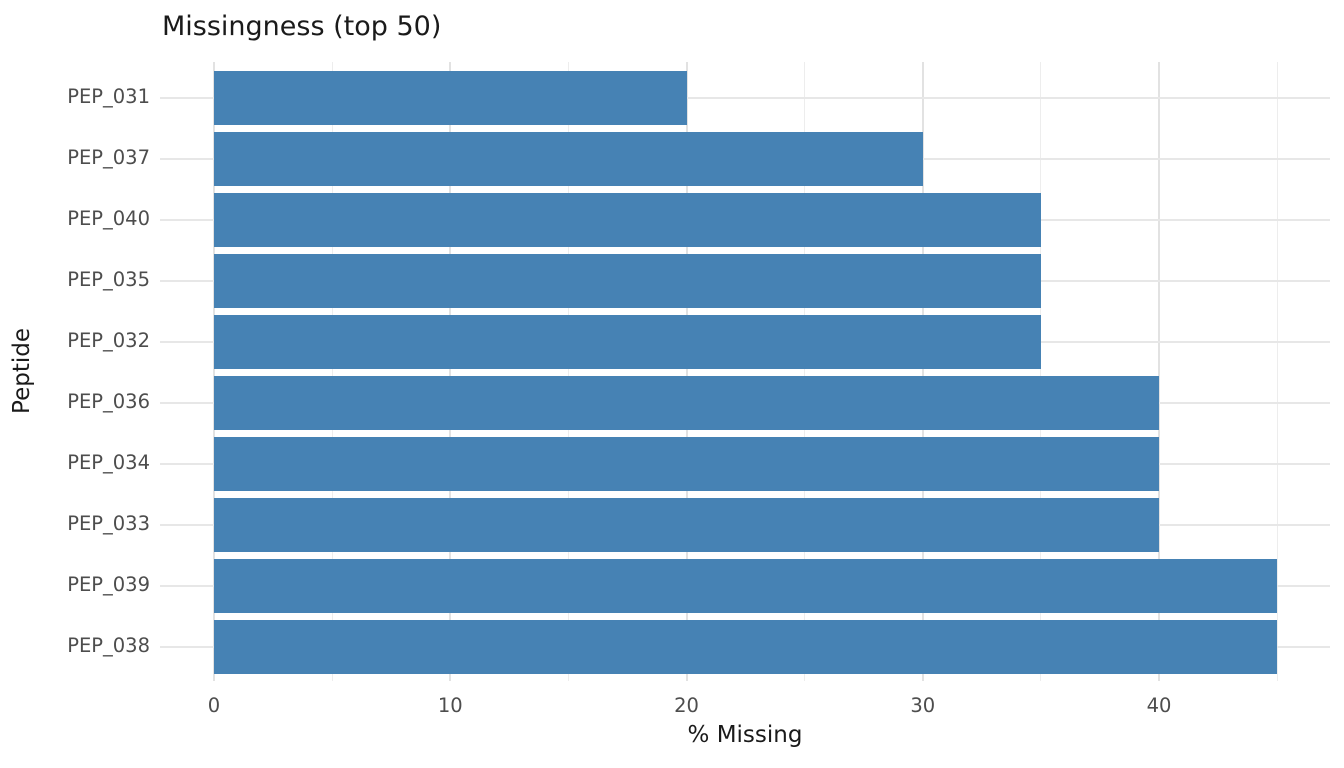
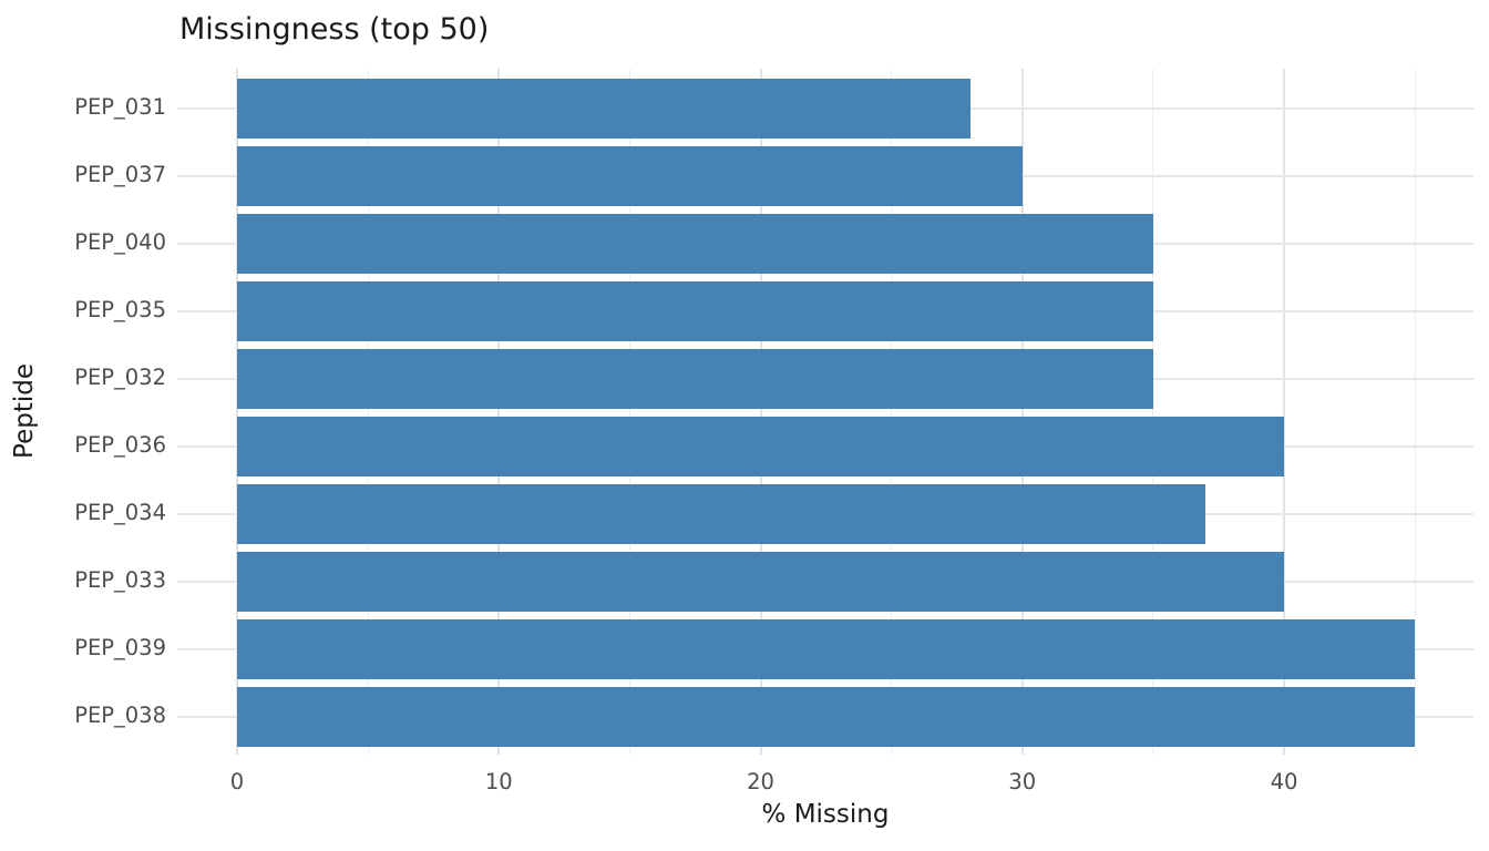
PEP_031: 20 -> 28
PEP_034: 40 -> 37
